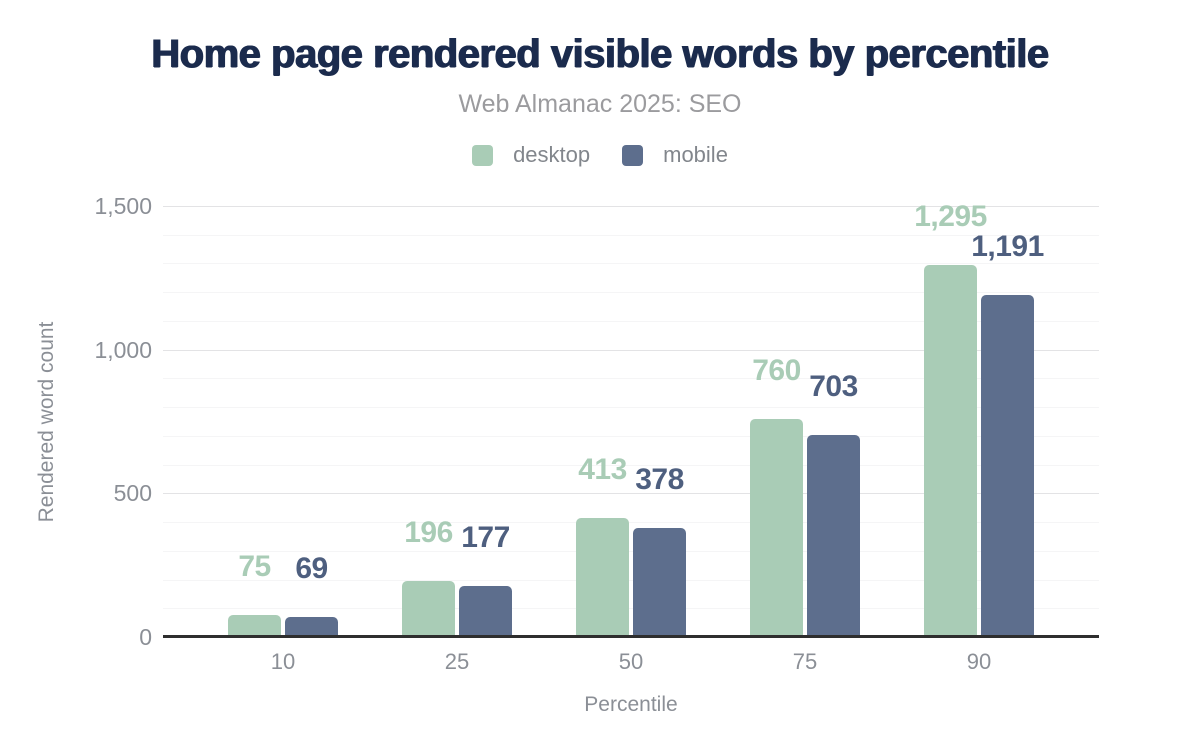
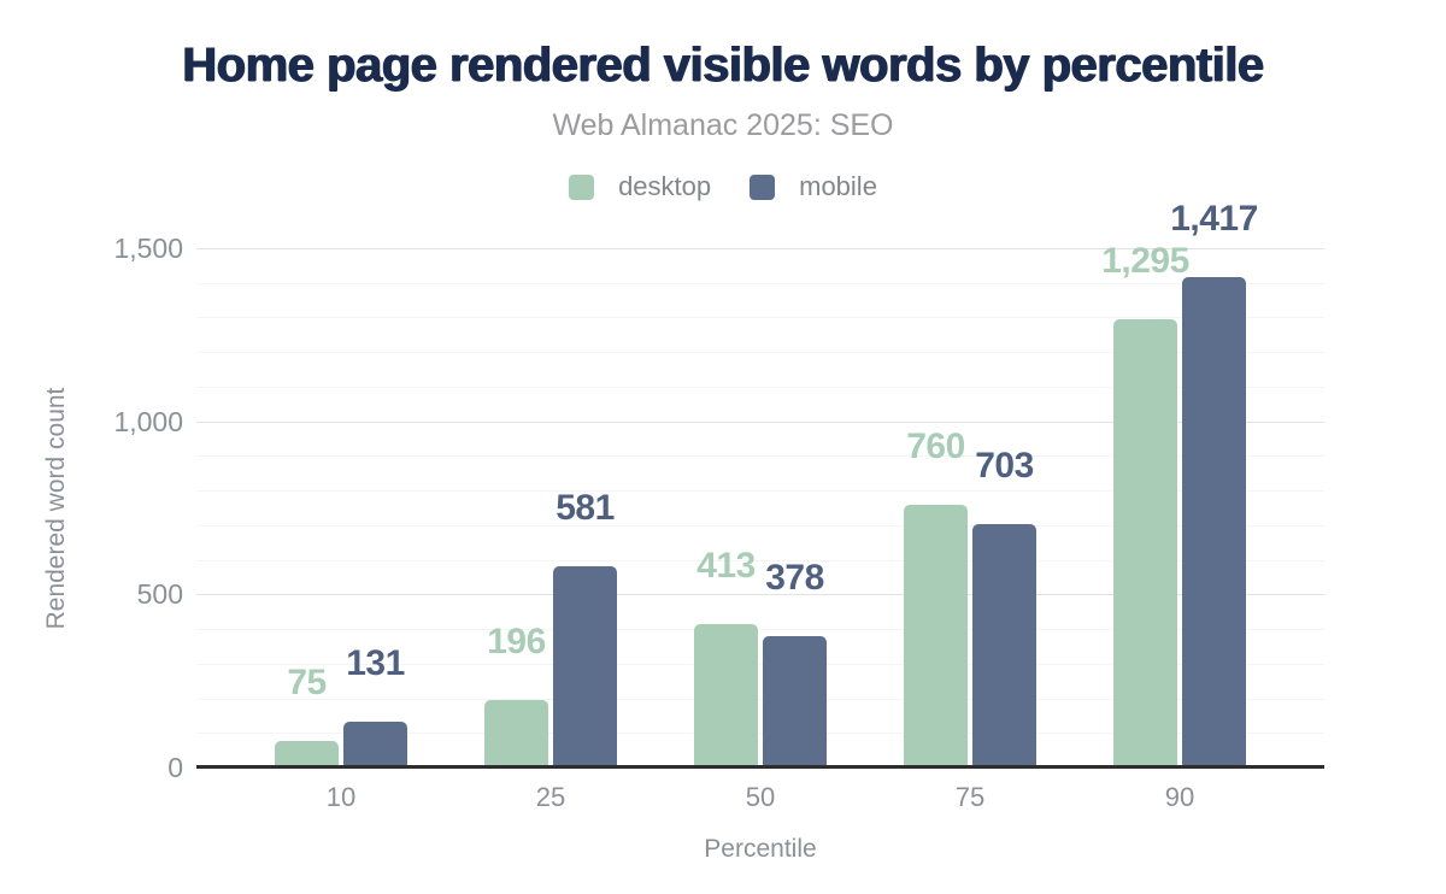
mobile/10: 69 -> 131
mobile/25: 177 -> 581
mobile/90: 1,191 -> 1,417
